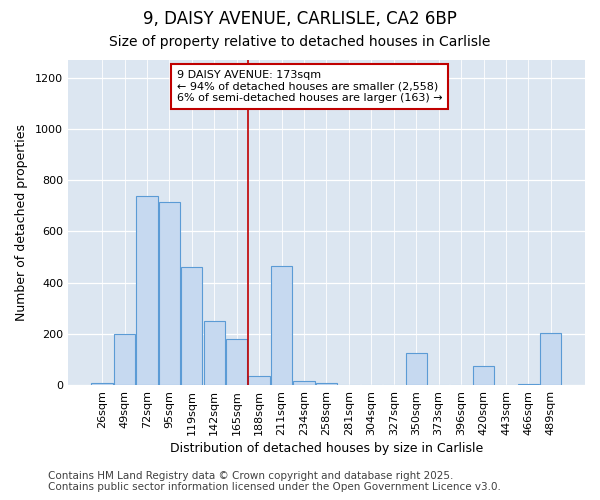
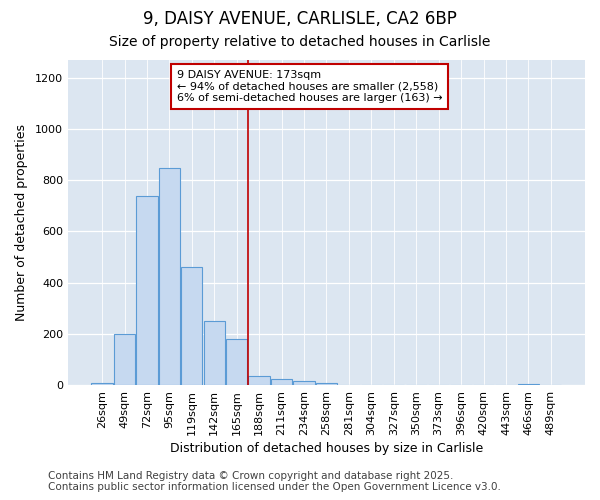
95sqm: 715 -> 850
211sqm: 465 -> 25
350sqm: 125 -> 2
420sqm: 75 -> 2
489sqm: 205 -> 2
